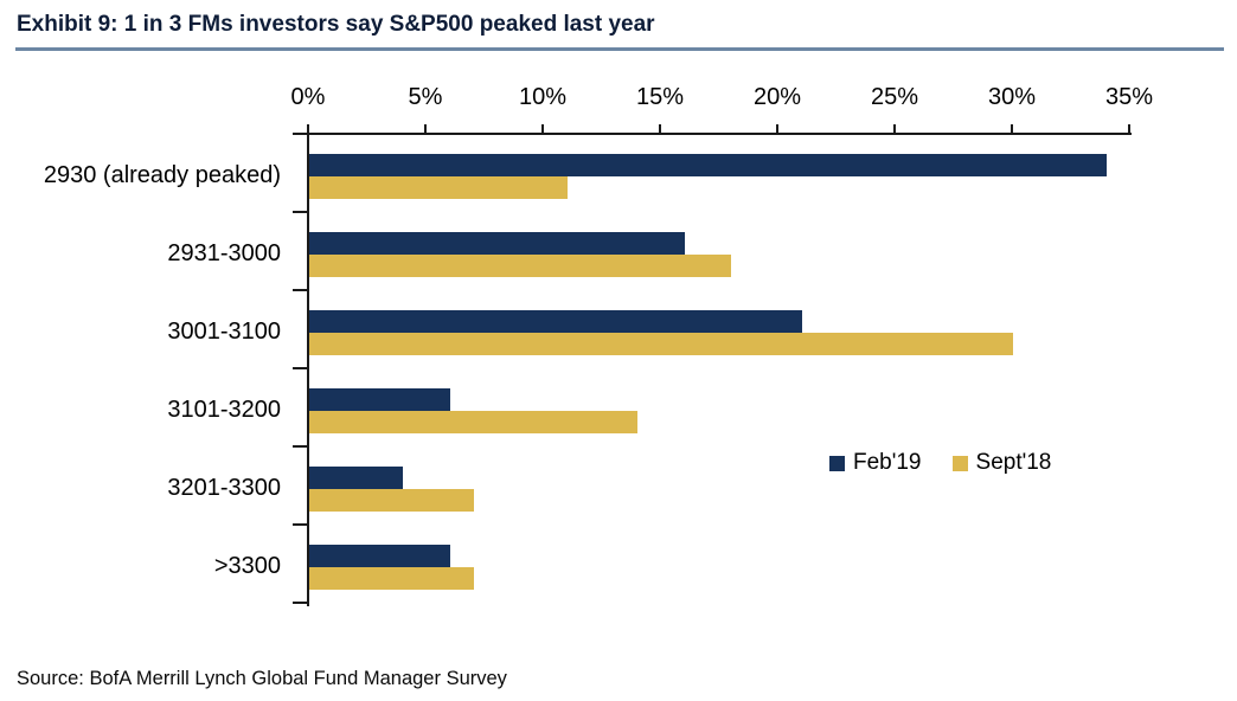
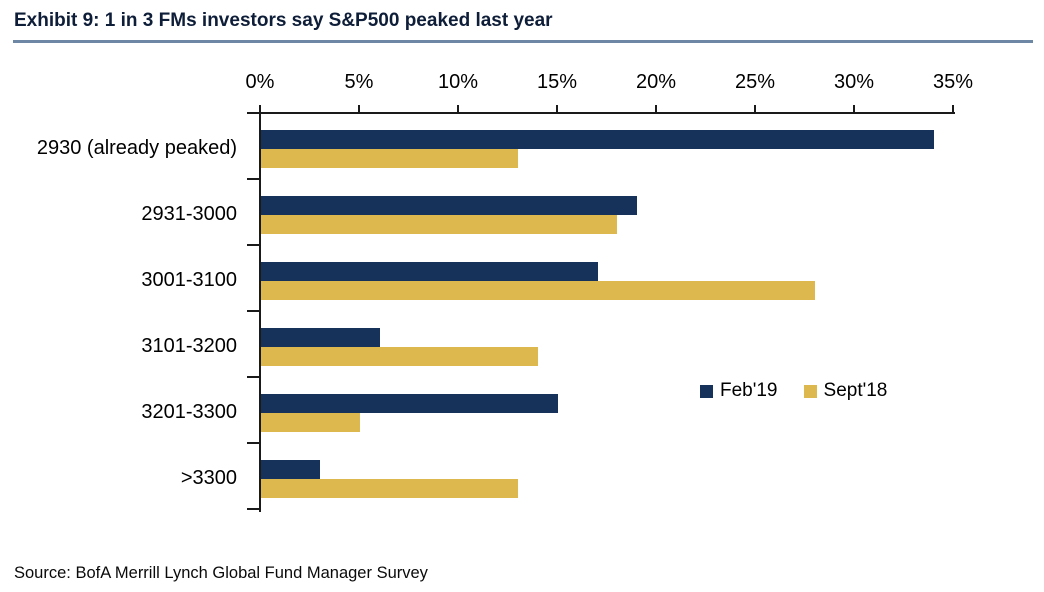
Sept'18/2930 (already peaked): 11% -> 13%
Feb'19/2931-3000: 16% -> 19%
Feb'19/3001-3100: 21% -> 17%
Sept'18/3001-3100: 30% -> 28%
Feb'19/3201-3300: 4% -> 15%
Sept'18/3201-3300: 7% -> 5%
Feb'19/>3300: 6% -> 3%
Sept'18/>3300: 7% -> 13%
